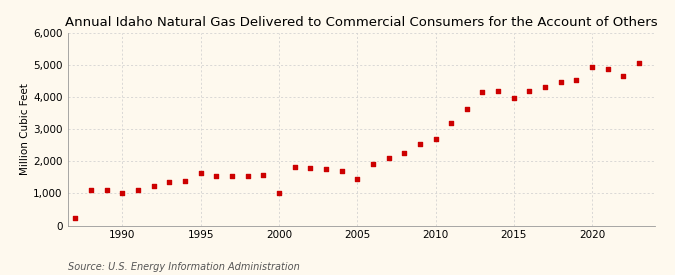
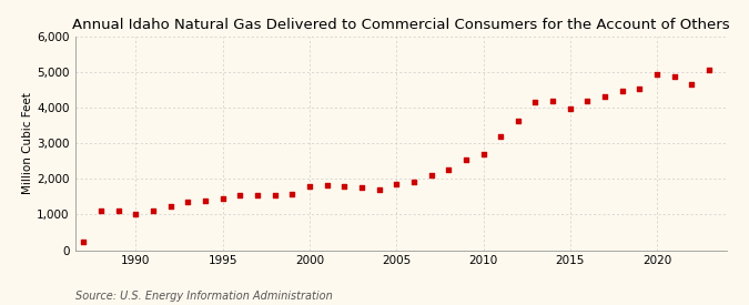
1995: 1,650 -> 1,450
2000: 1,000 -> 1,800
2005: 1,450 -> 1,850
